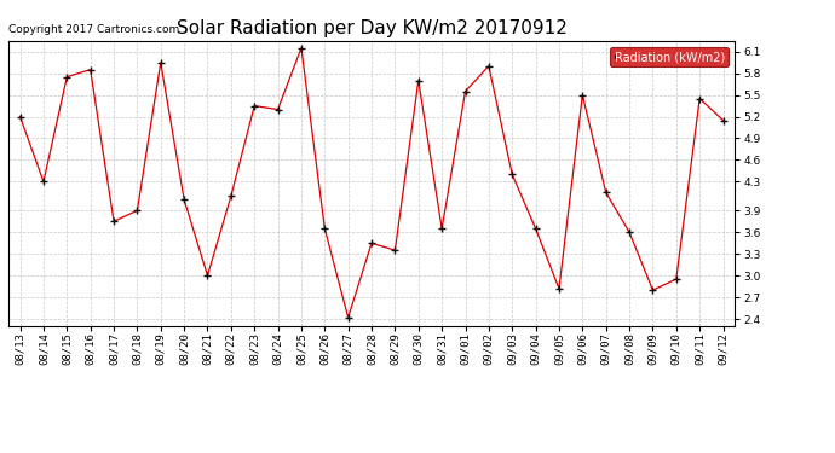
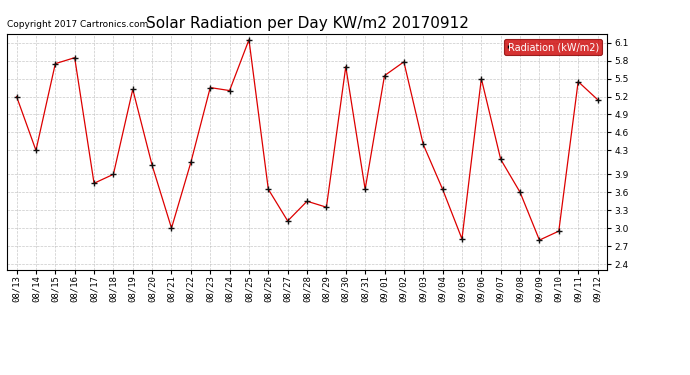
08/19: 5.95 -> 5.32
08/27: 2.42 -> 3.12
09/02: 5.90 -> 5.78
